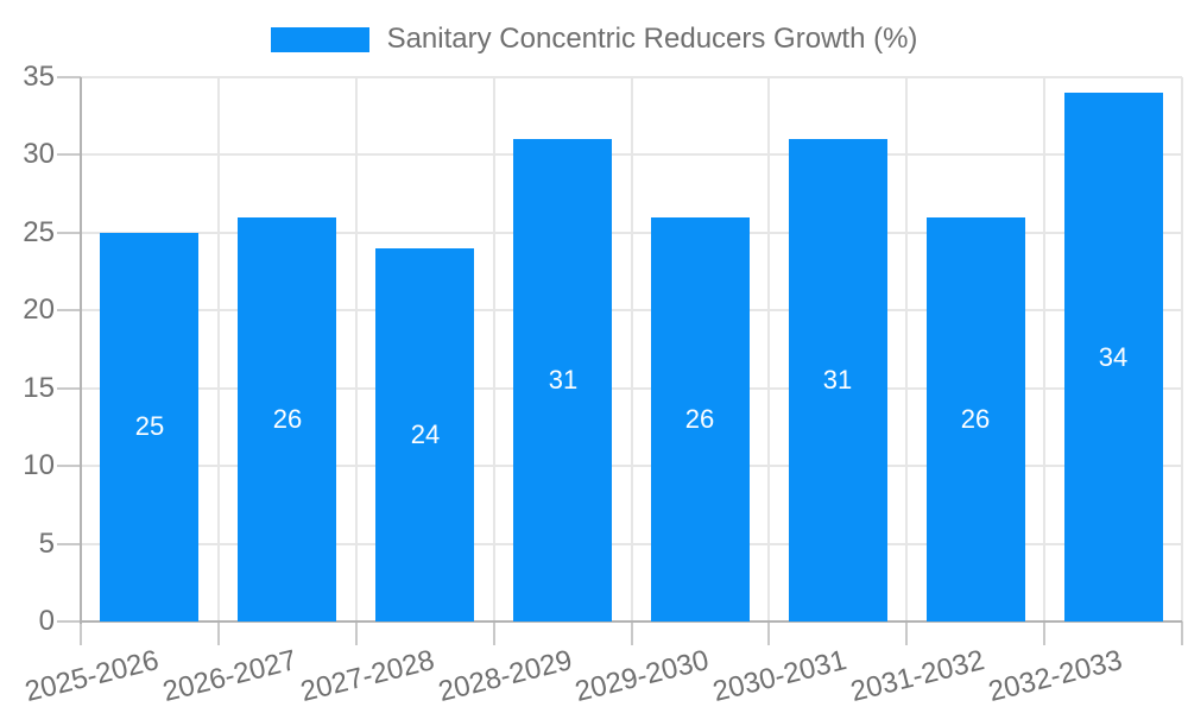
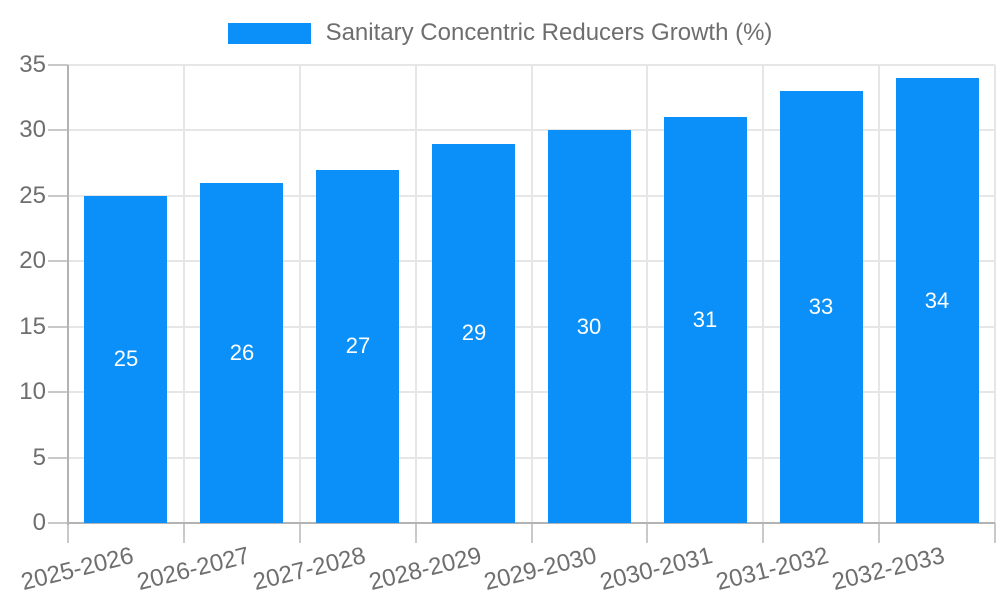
2027-2028: 24 -> 27
2028-2029: 31 -> 29
2029-2030: 26 -> 30
2031-2032: 26 -> 33
